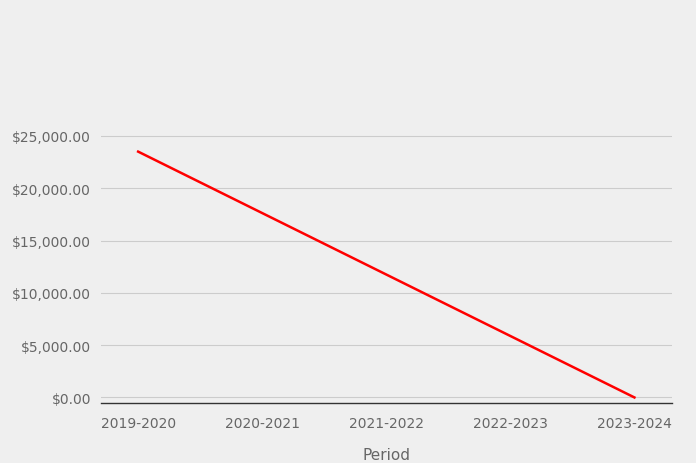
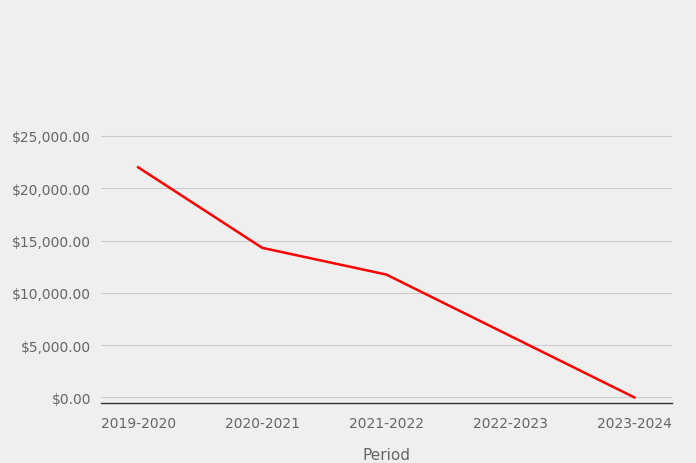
2019-2020: $23,500 -> $22,000
2020-2021: $17,600 -> $14,300
